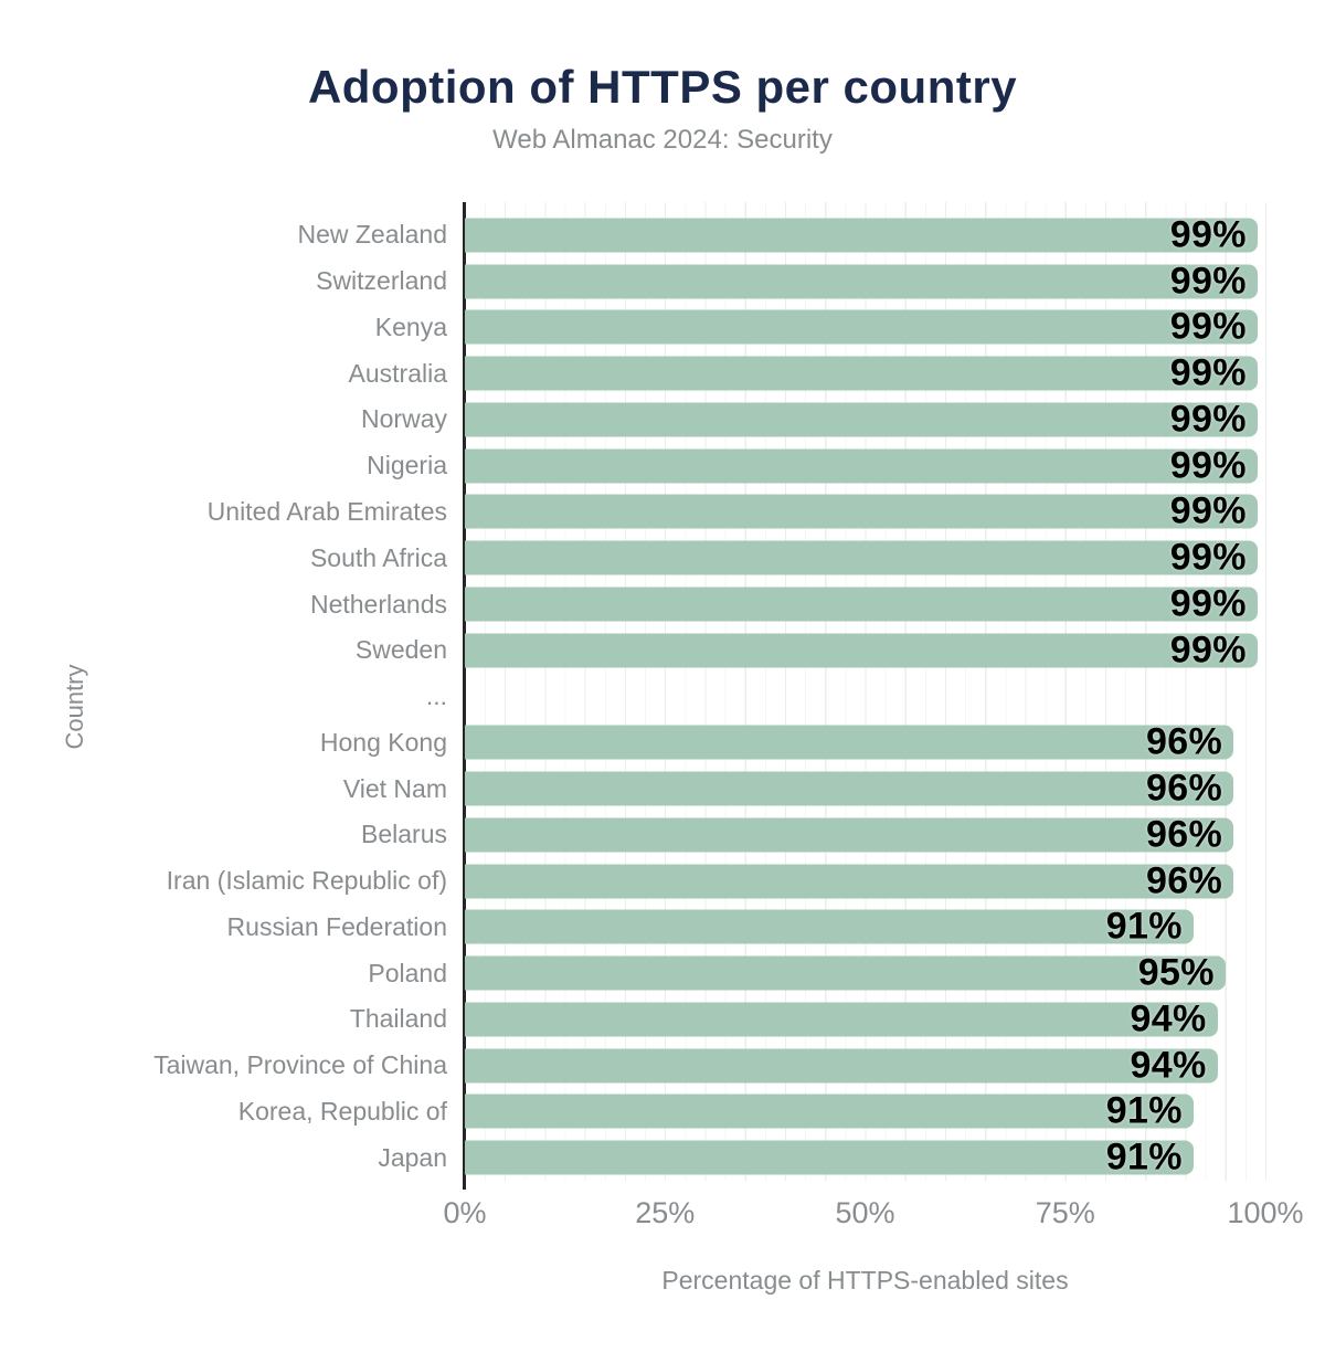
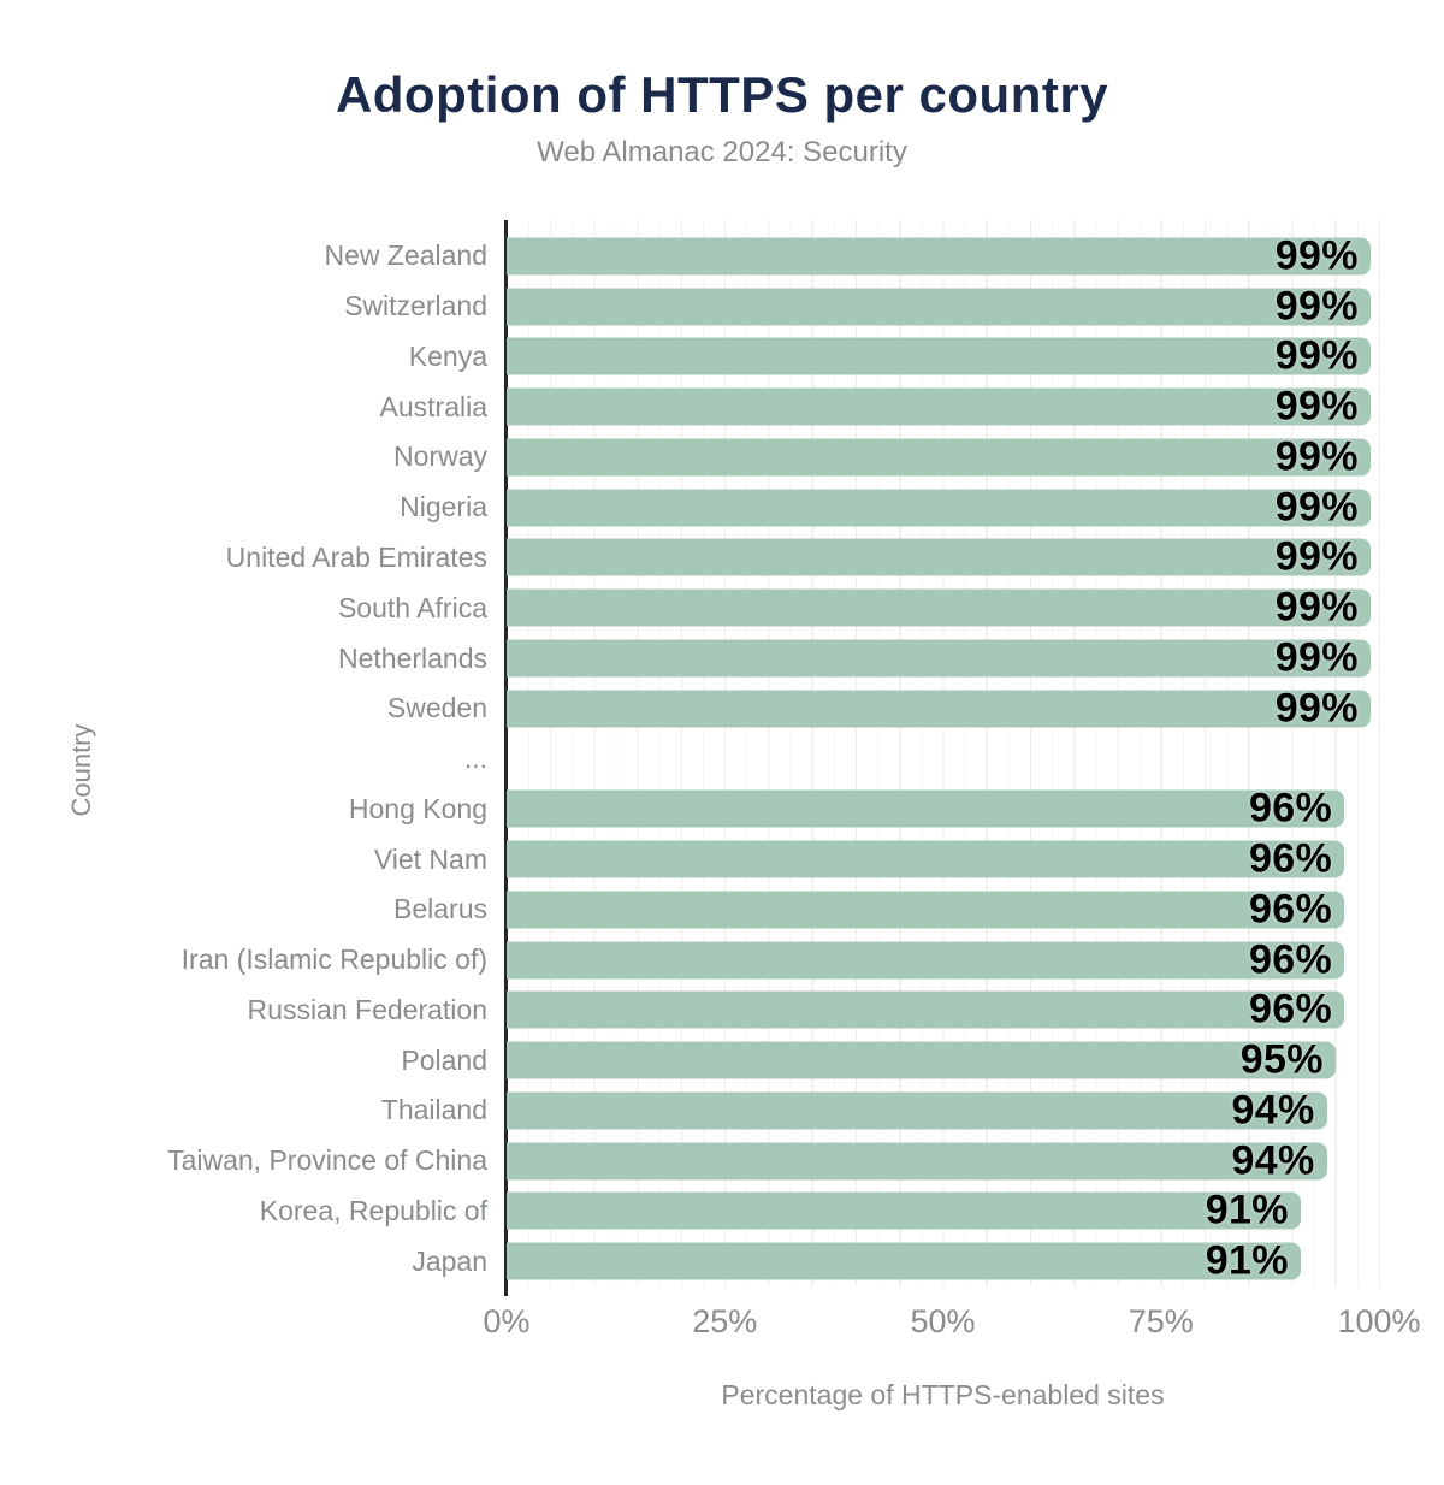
Russian Federation: 91% -> 96%
